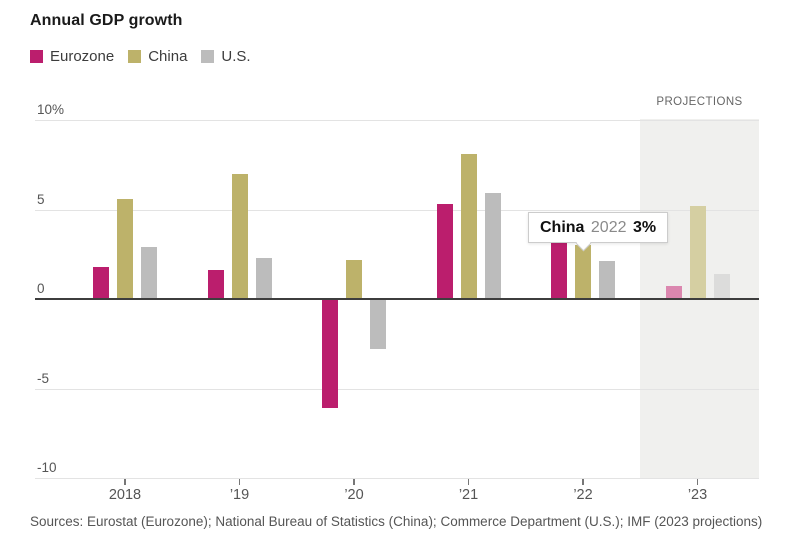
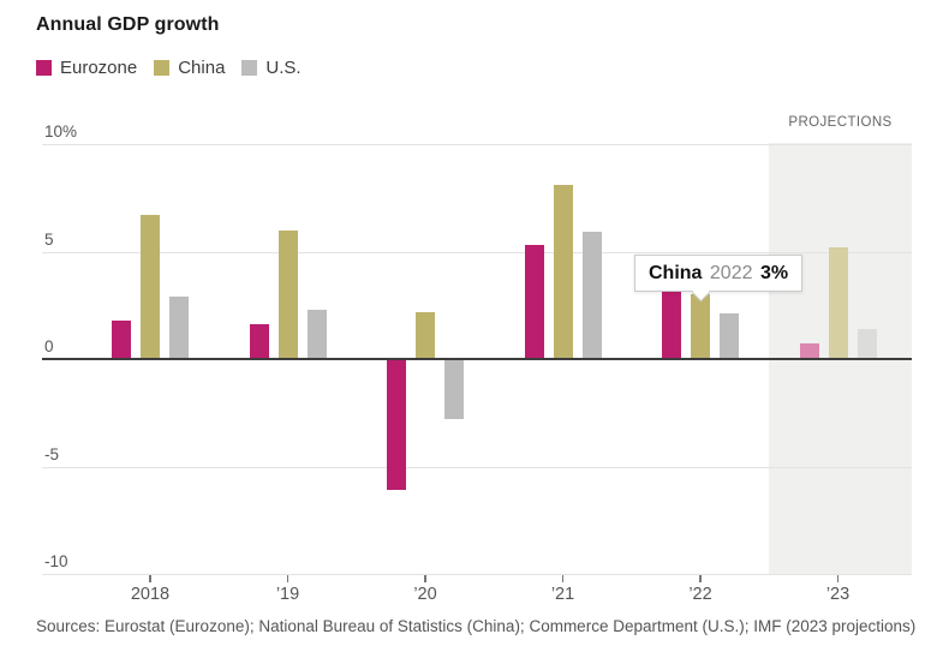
China/2018: 5.6% -> 6.7%
China/’19: 7.0% -> 6.0%
